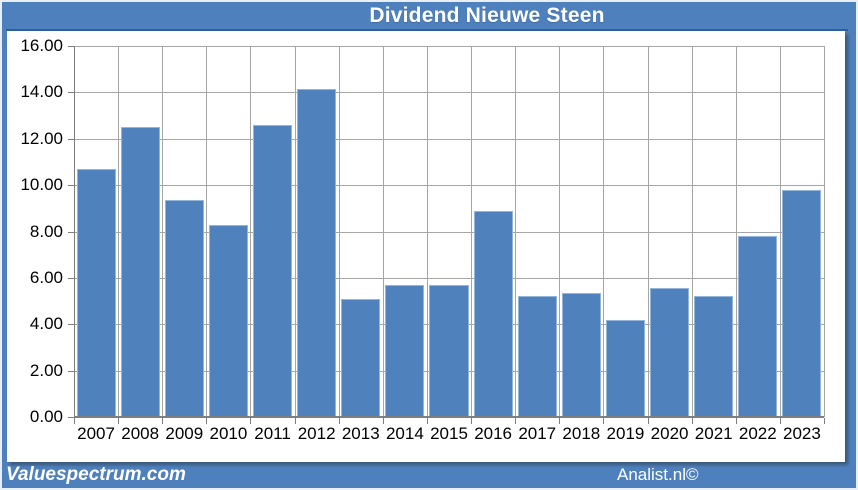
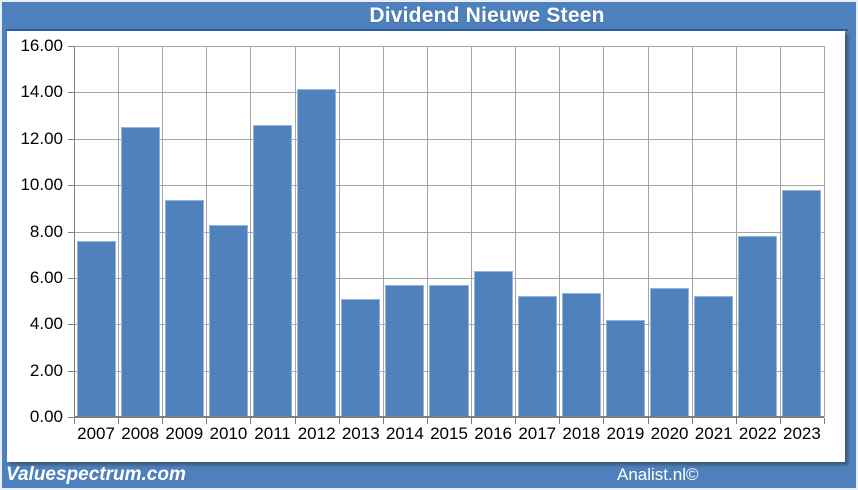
2007: 10.7 -> 7.6
2016: 8.9 -> 6.3
